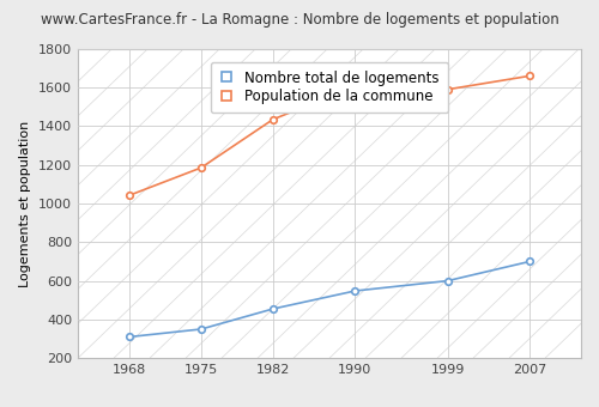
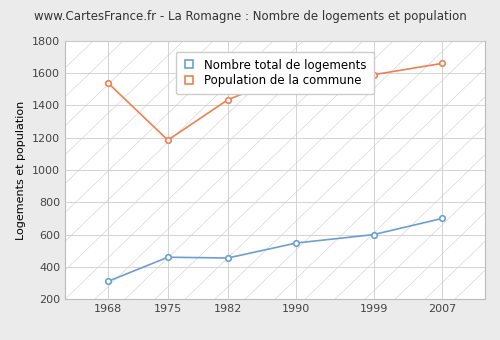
Population de la commune/1968: 1040 -> 1540
Nombre total de logements/1975: 350 -> 460
